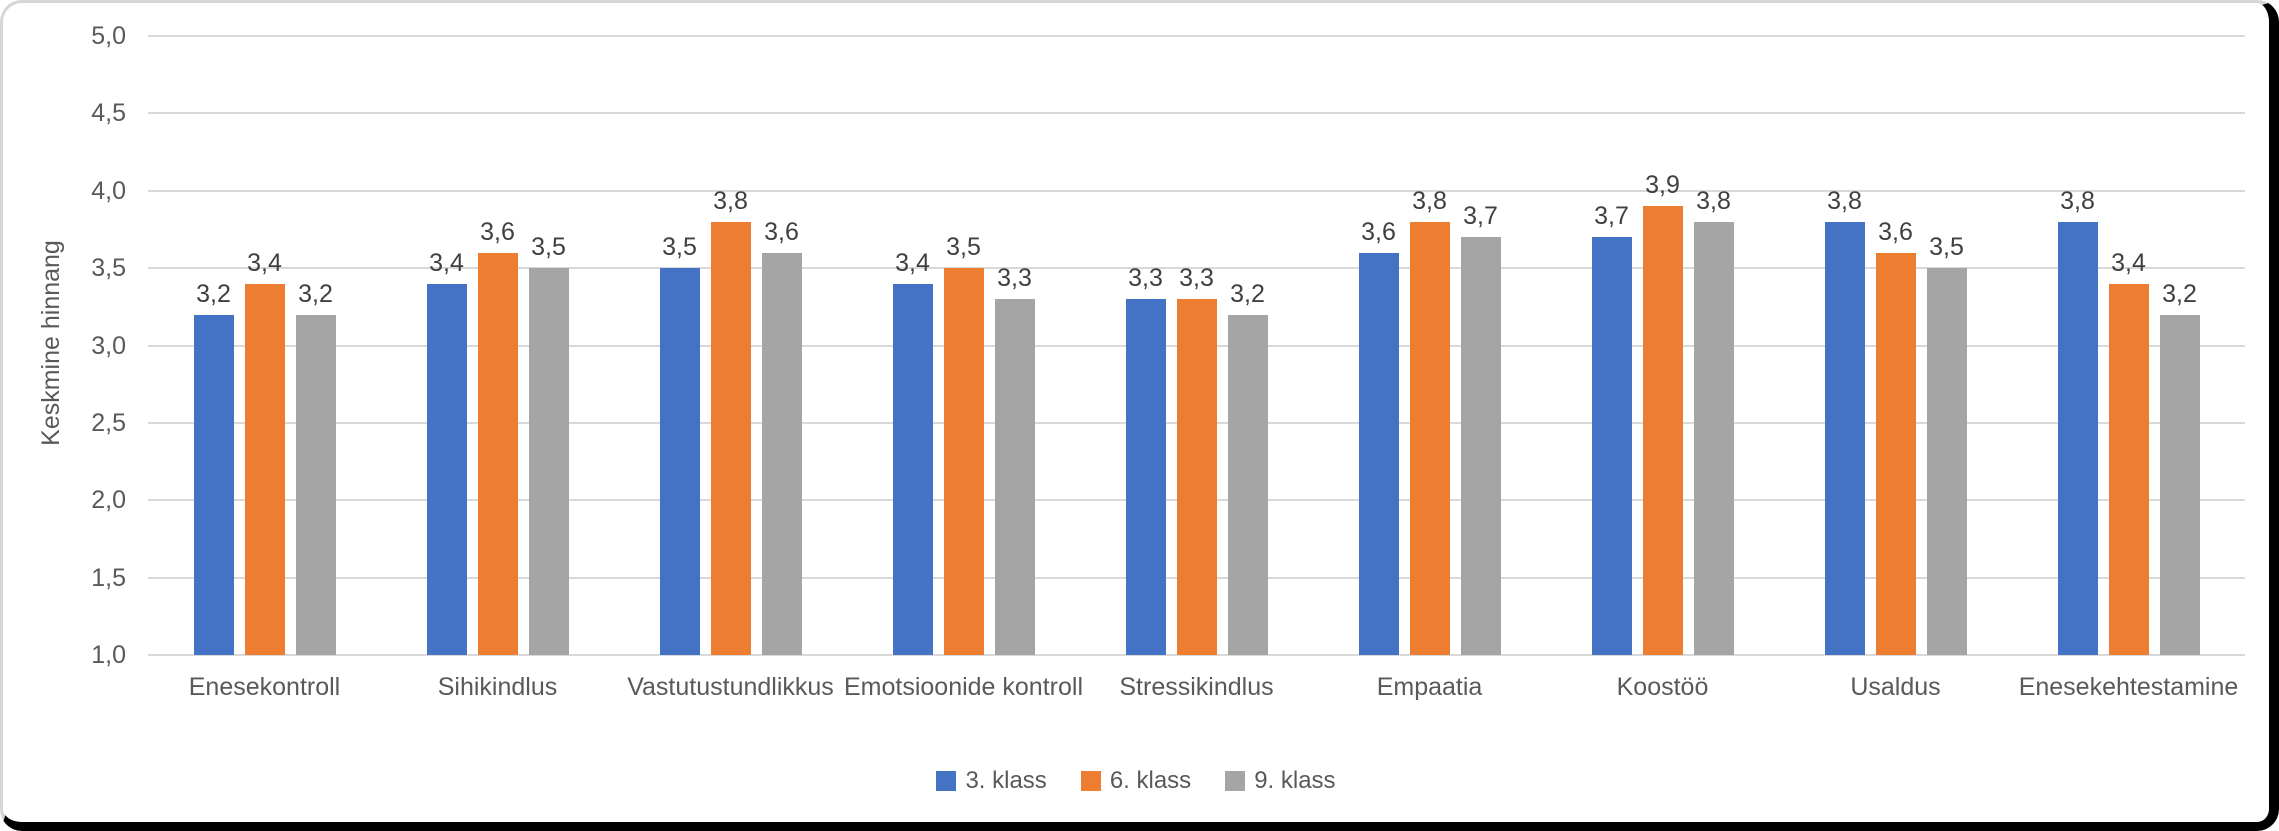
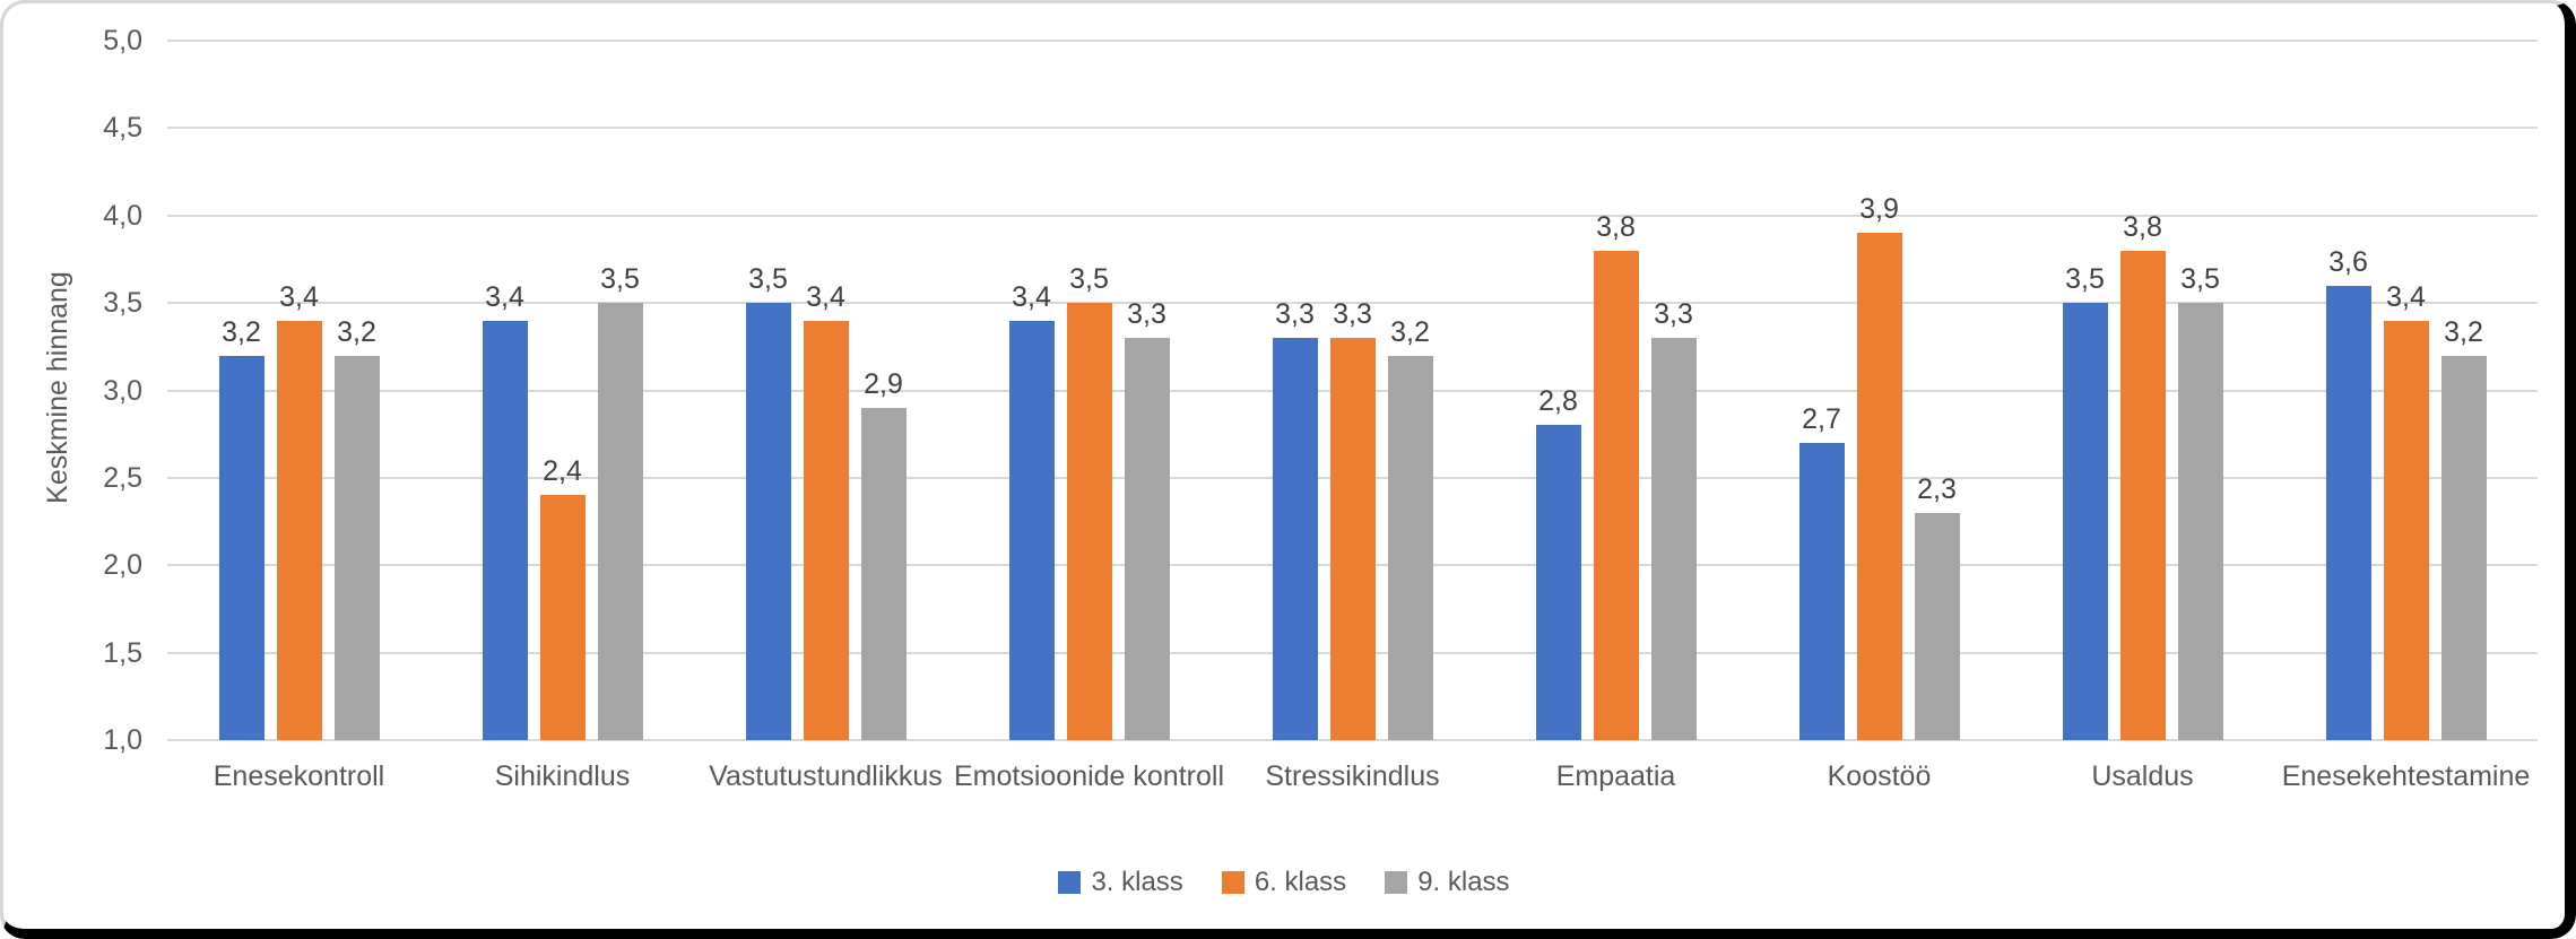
6. klass/Sihikindlus: 3,6 -> 2,4
6. klass/Vastutustundlikkus: 3,8 -> 3,4
9. klass/Vastutustundlikkus: 3,6 -> 2,9
3. klass/Empaatia: 3,6 -> 2,8
9. klass/Empaatia: 3,7 -> 3,3
3. klass/Koostöö: 3,7 -> 2,7
9. klass/Koostöö: 3,8 -> 2,3
3. klass/Usaldus: 3,8 -> 3,5
6. klass/Usaldus: 3,6 -> 3,8
3. klass/Enesekehtestamine: 3,8 -> 3,6
